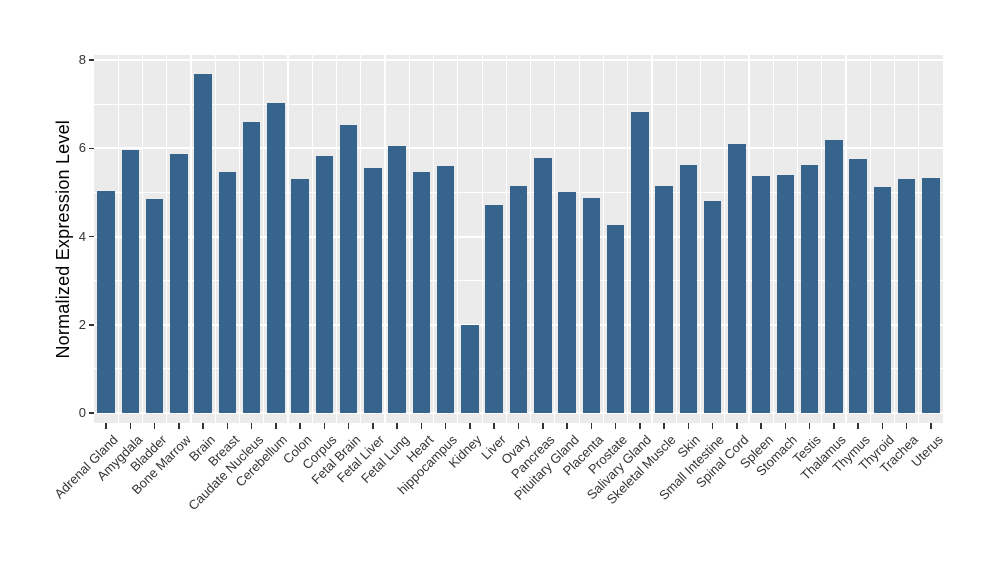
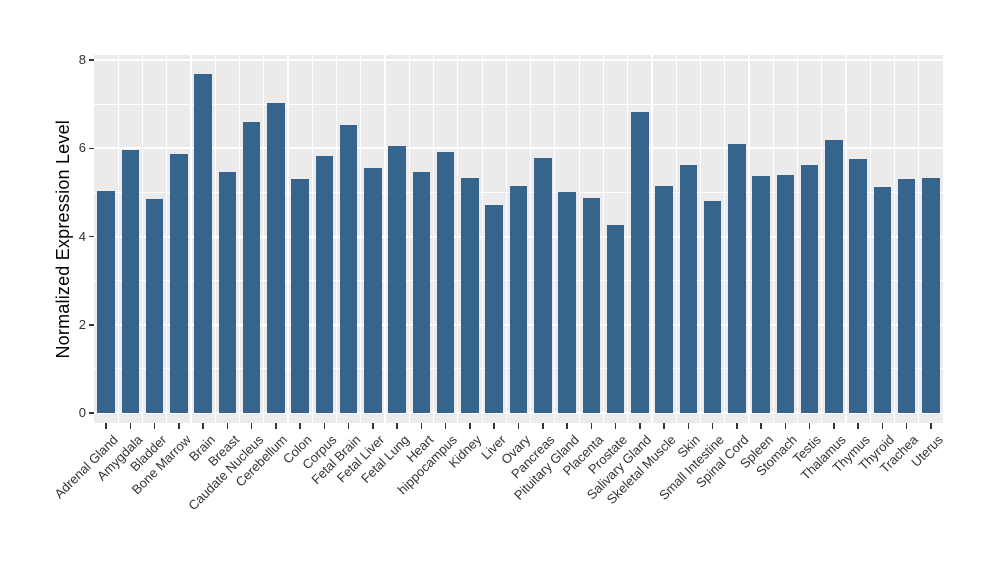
hippocampus: 5.6 -> 5.9
Kidney: 2.0 -> 5.3
